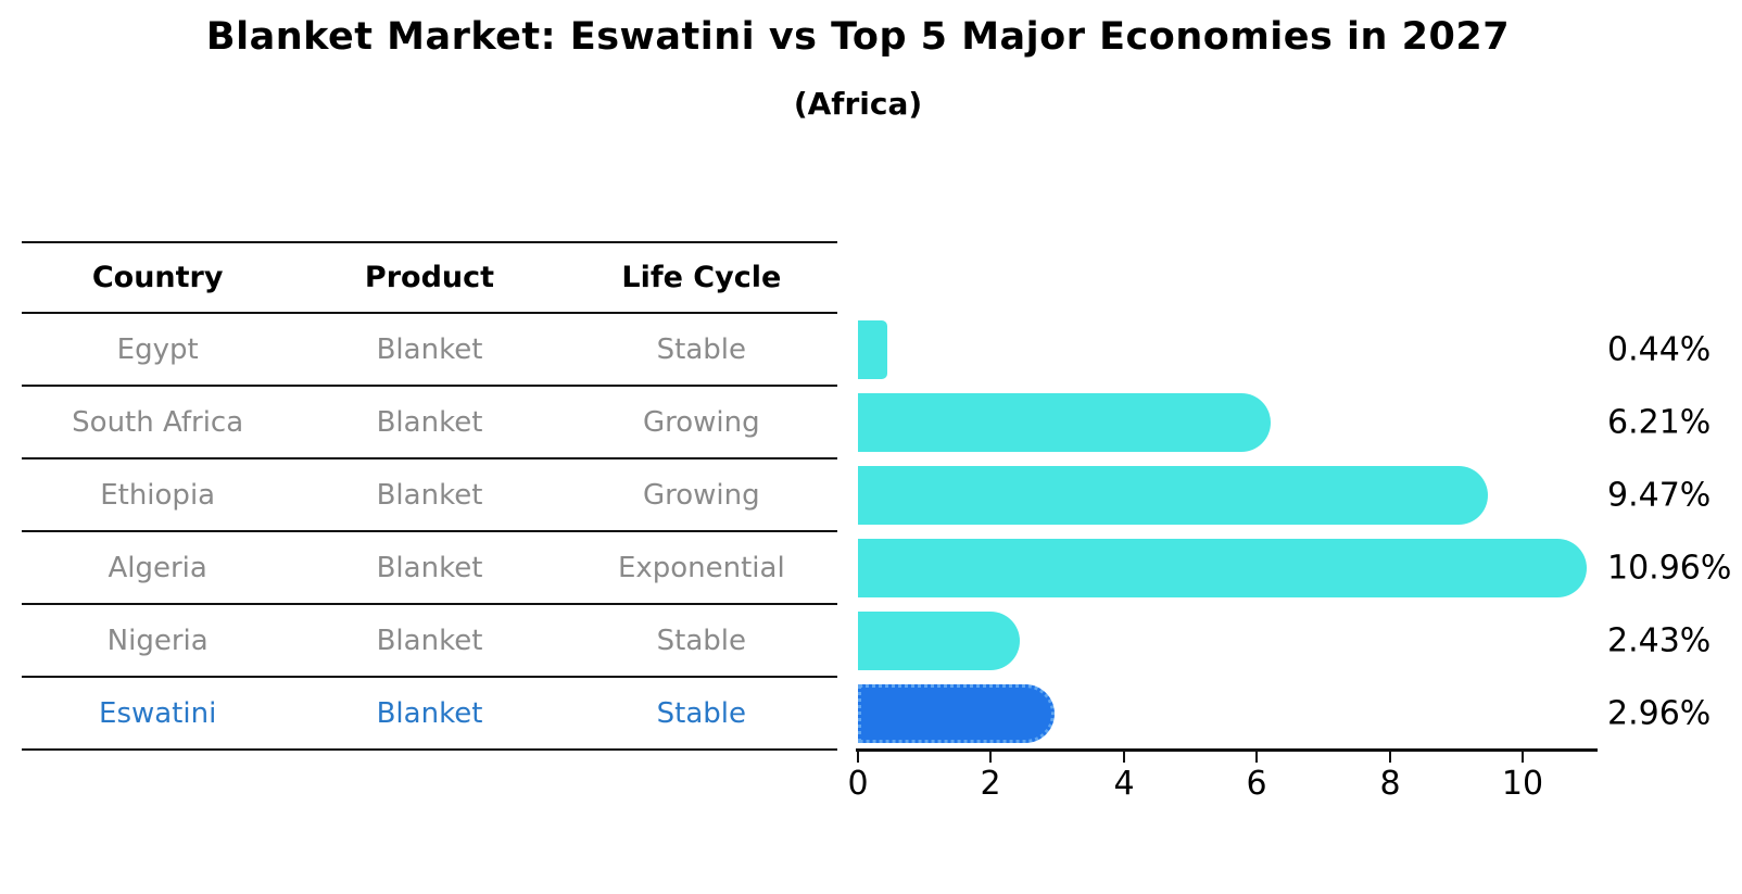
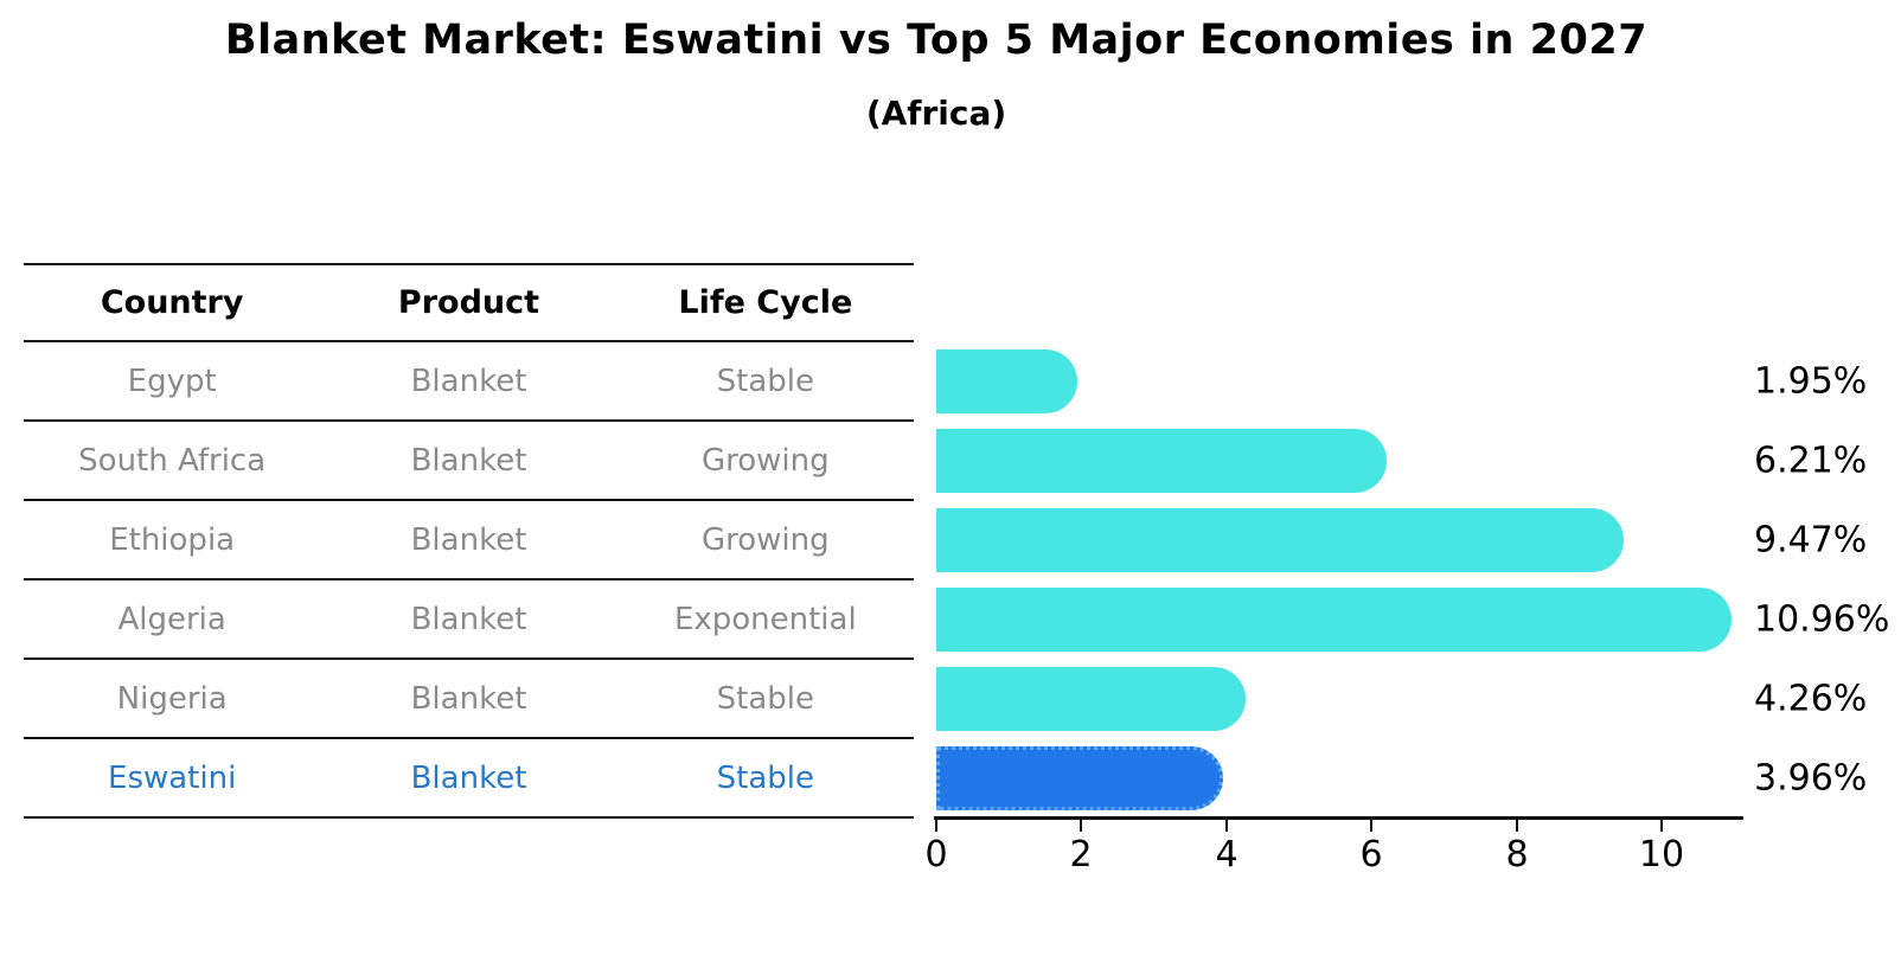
Egypt: 0.44% -> 1.95%
Nigeria: 2.43% -> 4.26%
Eswatini: 2.96% -> 3.96%
